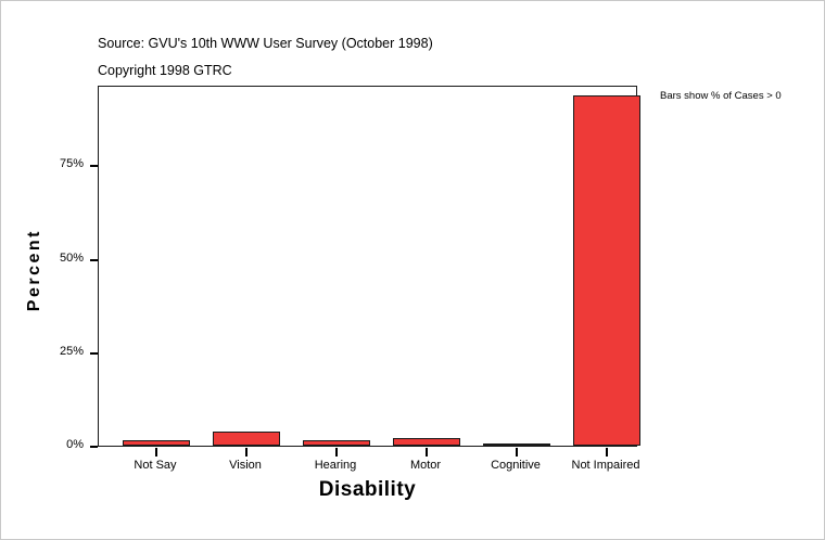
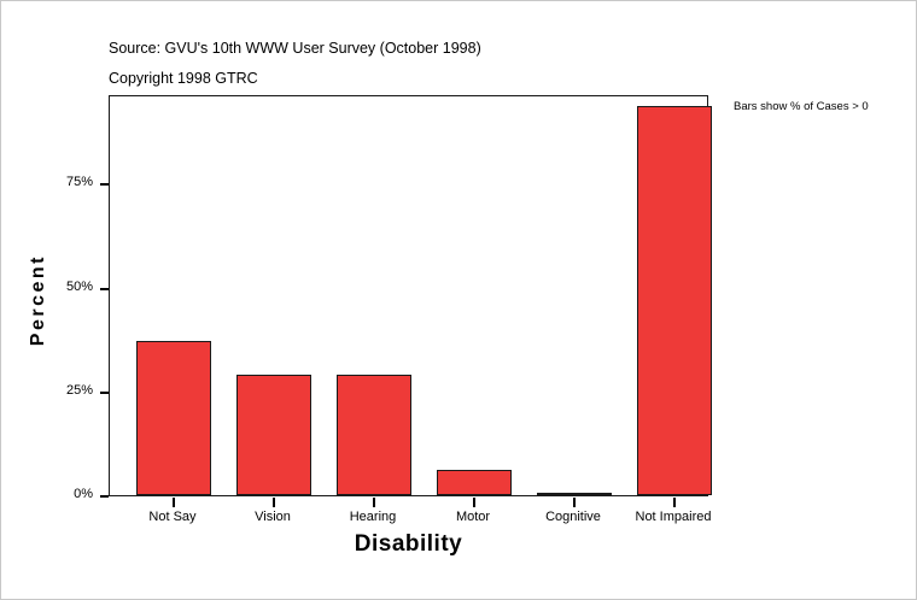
Not Say: 1% -> 37%
Vision: 4% -> 29%
Hearing: 1% -> 29%
Motor: 2% -> 6%
